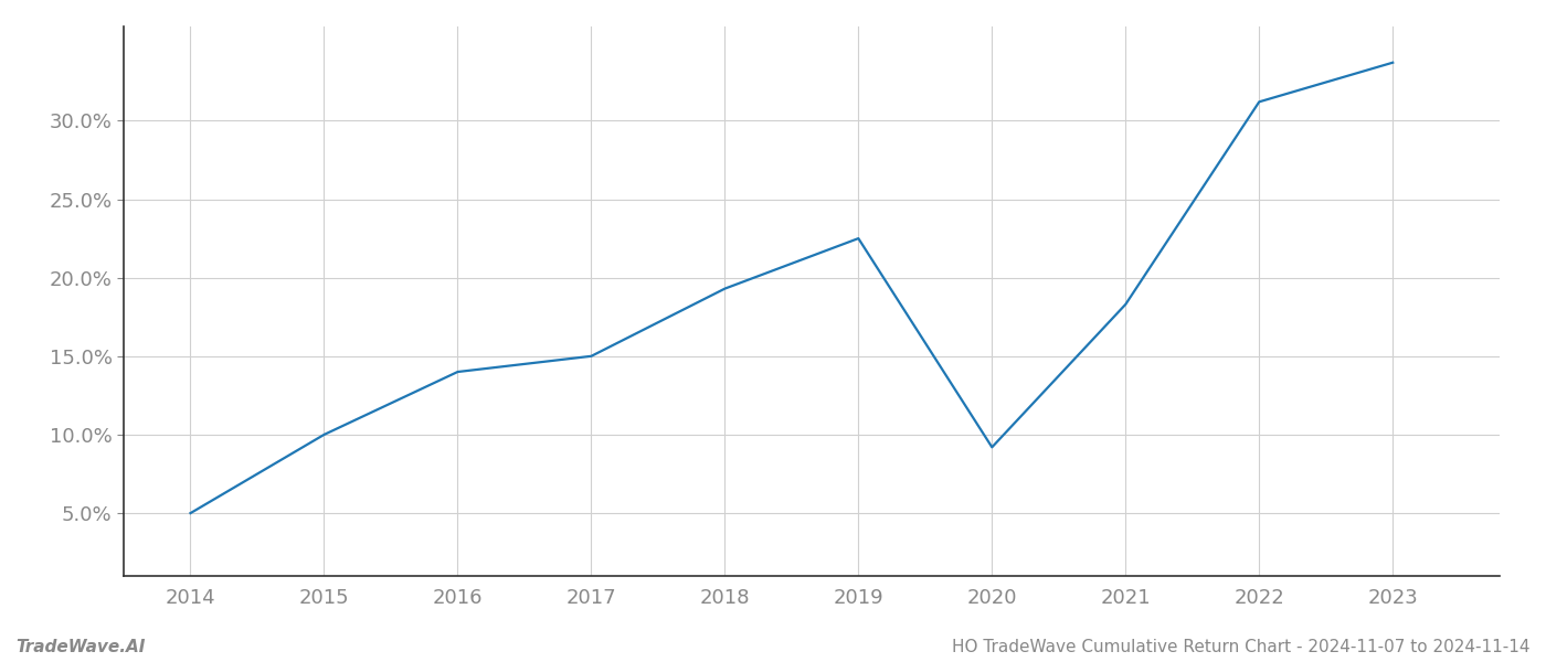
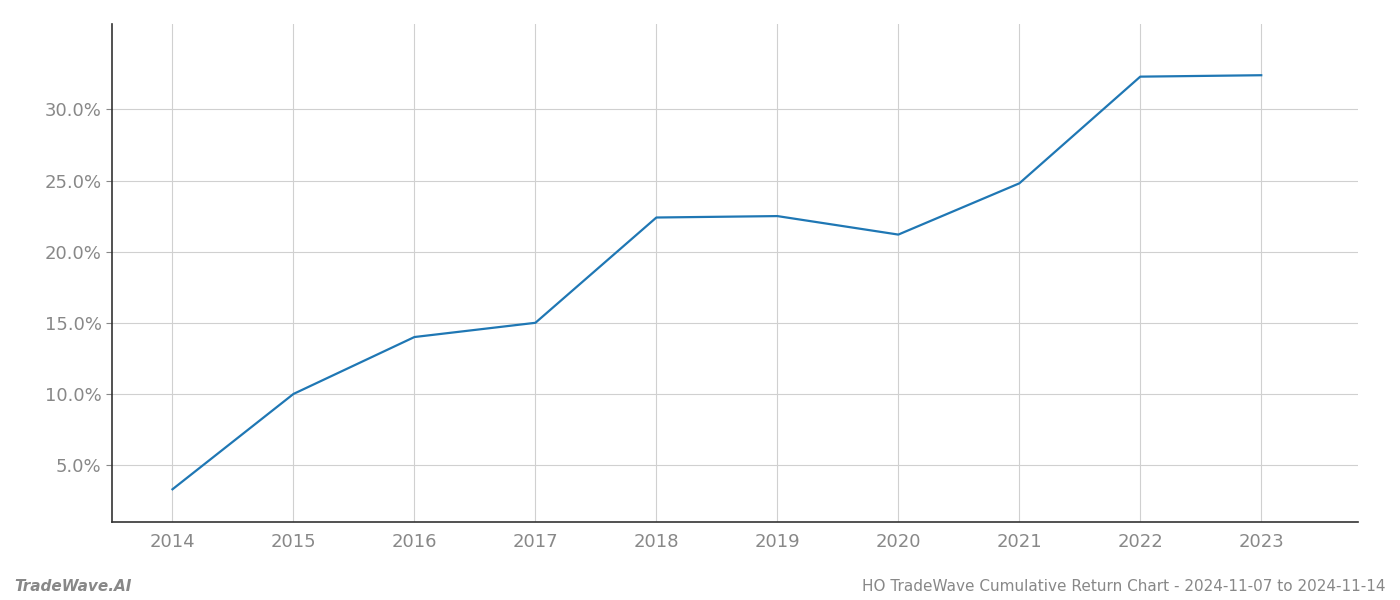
2014: 5.0% -> 3.3%
2018: 19.3% -> 22.4%
2020: 9.2% -> 21.2%
2021: 18.3% -> 24.8%
2022: 31.2% -> 32.3%
2023: 33.7% -> 32.4%
